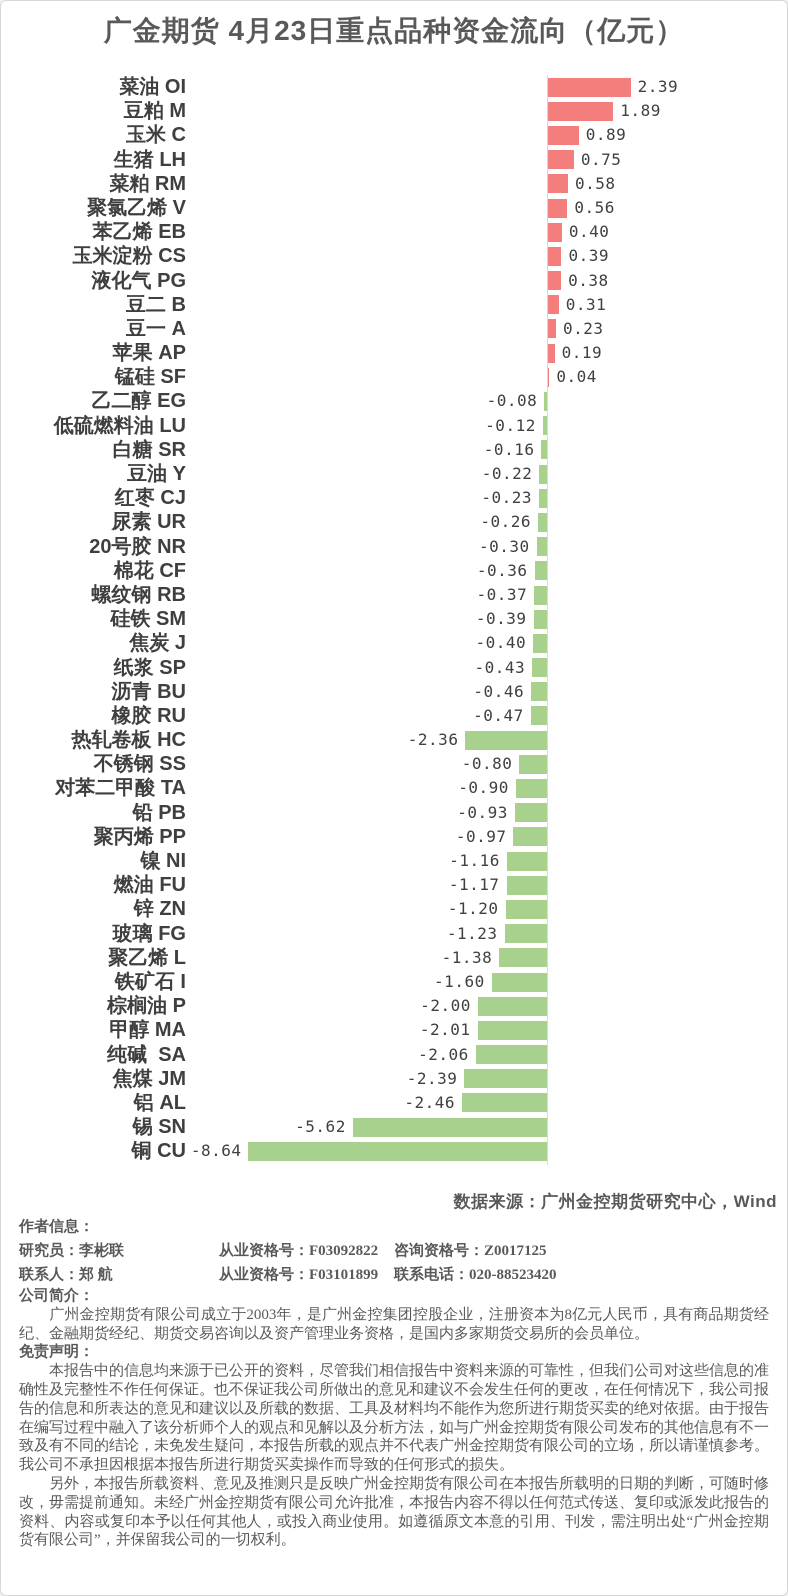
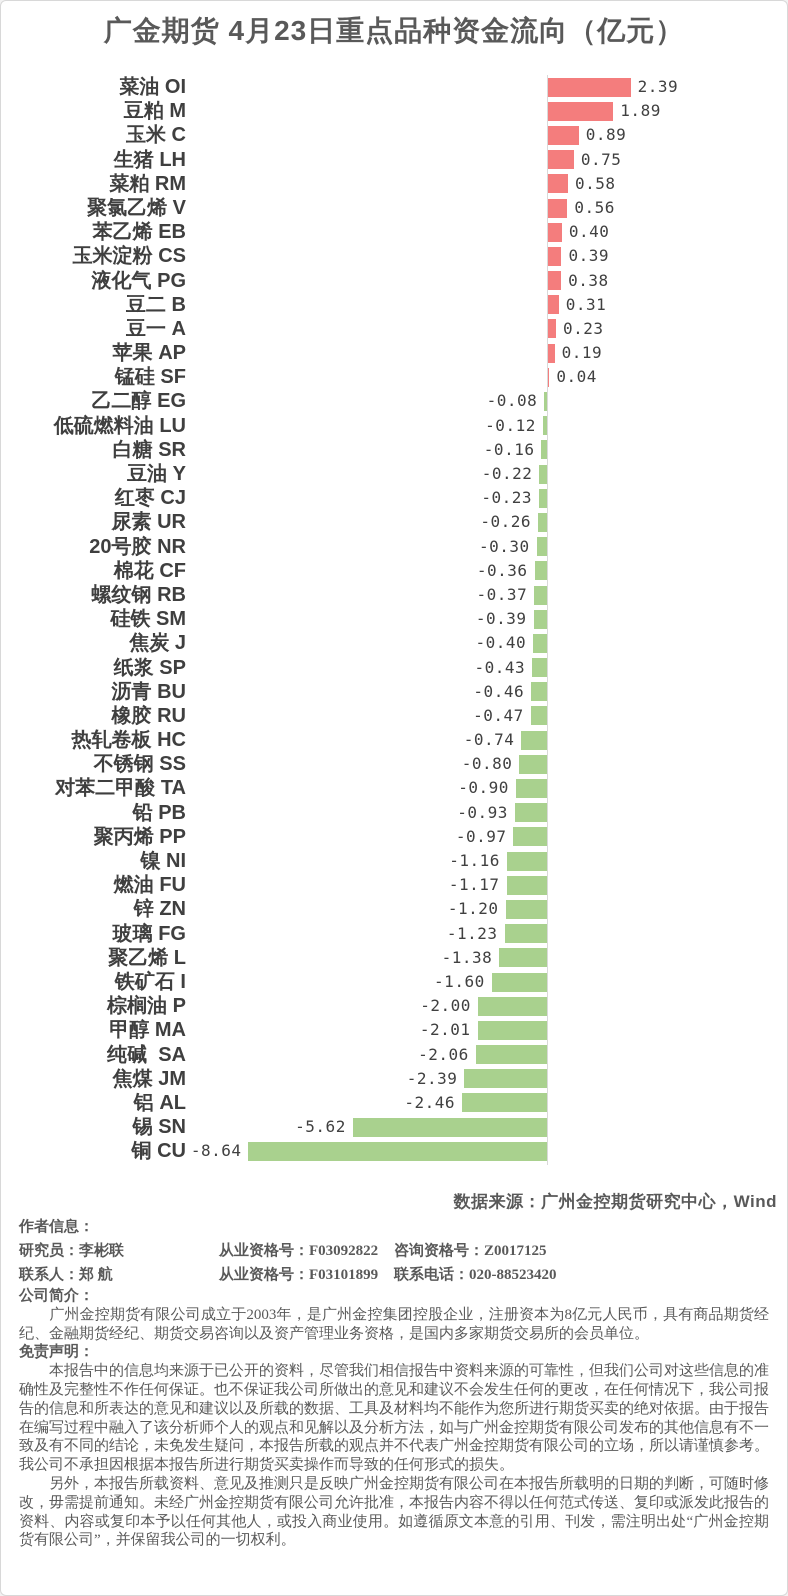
热轧卷板 HC: -2.36 -> -0.74
